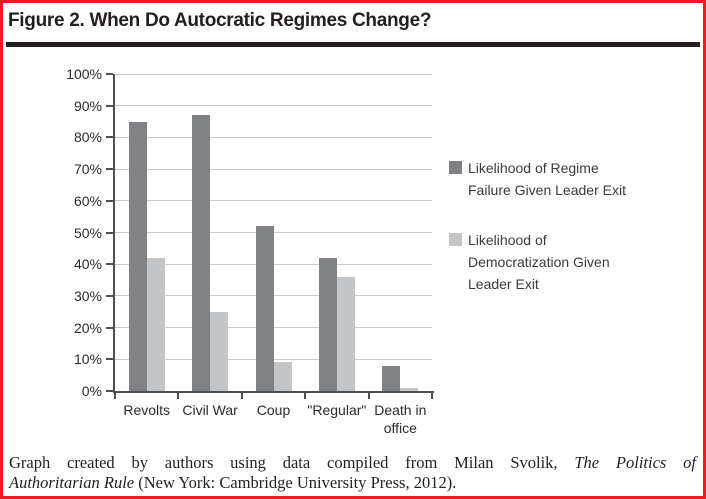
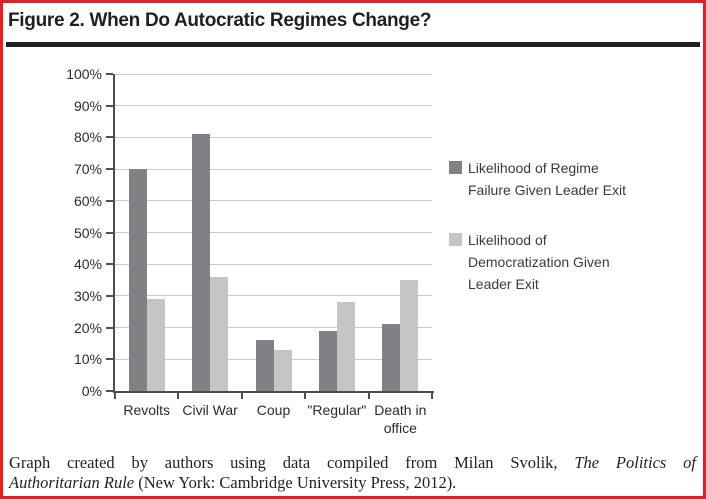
Likelihood of Regime Failure Given Leader Exit/Revolts: 85% -> 70%
Likelihood of Democratization Given Leader Exit/Revolts: 42% -> 29%
Likelihood of Regime Failure Given Leader Exit/Civil War: 87% -> 81%
Likelihood of Democratization Given Leader Exit/Civil War: 25% -> 36%
Likelihood of Regime Failure Given Leader Exit/Coup: 52% -> 16%
Likelihood of Democratization Given Leader Exit/Coup: 9% -> 13%
Likelihood of Regime Failure Given Leader Exit/"Regular": 42% -> 19%
Likelihood of Democratization Given Leader Exit/"Regular": 36% -> 28%
Likelihood of Regime Failure Given Leader Exit/Death in office: 8% -> 21%
Likelihood of Democratization Given Leader Exit/Death in office: 1% -> 35%
